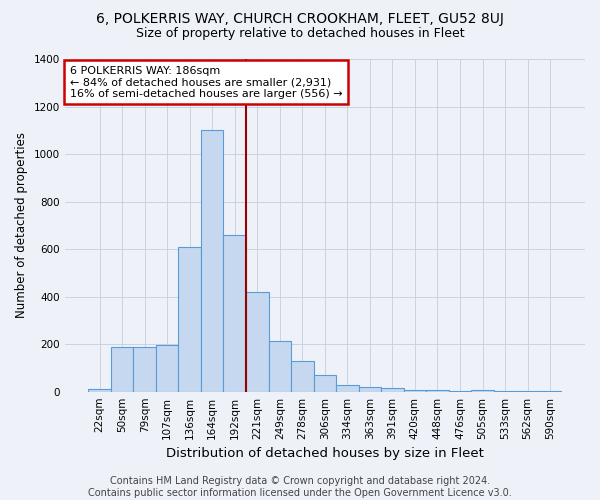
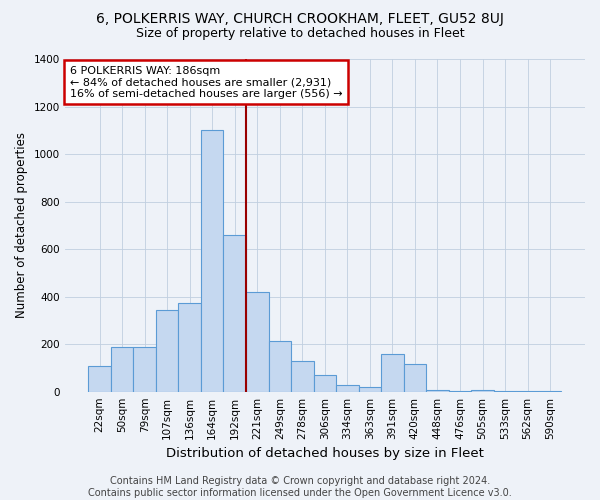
22sqm: 10 -> 110
107sqm: 195 -> 345
136sqm: 610 -> 375
391sqm: 15 -> 160
420sqm: 8 -> 115
